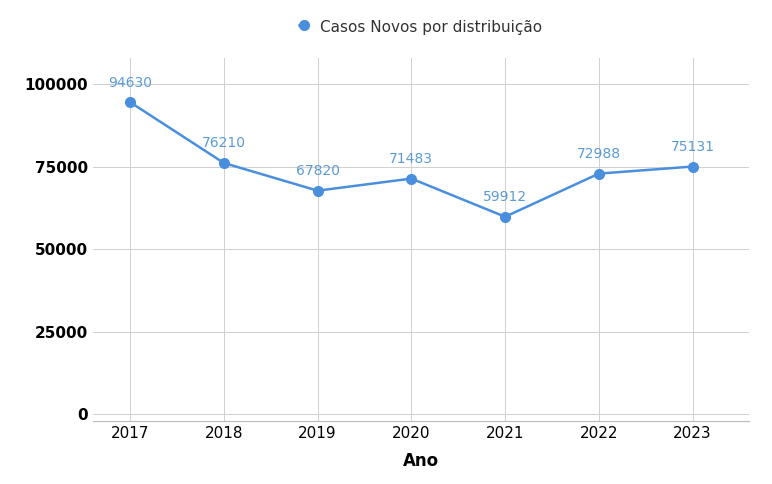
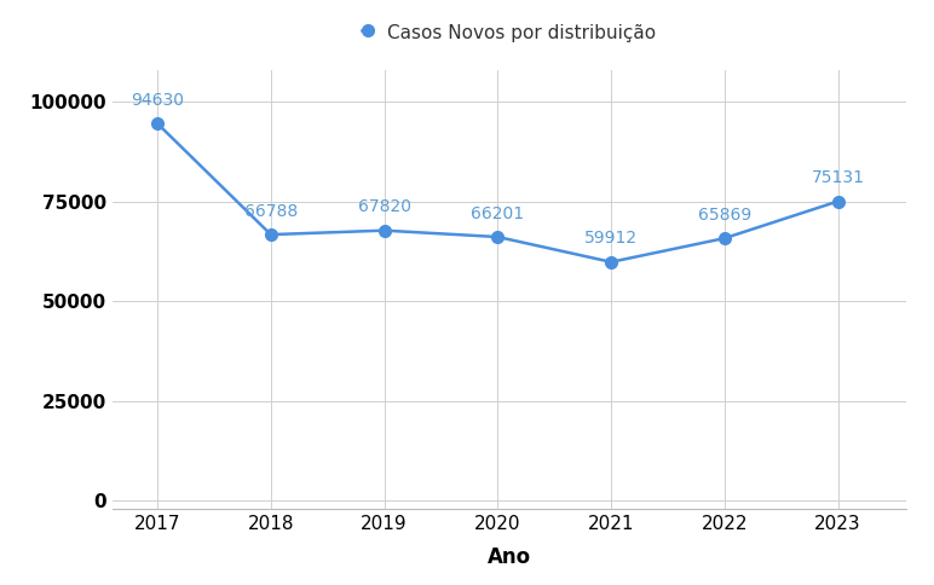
2018: 76210 -> 66788
2020: 71483 -> 66201
2022: 72988 -> 65869
